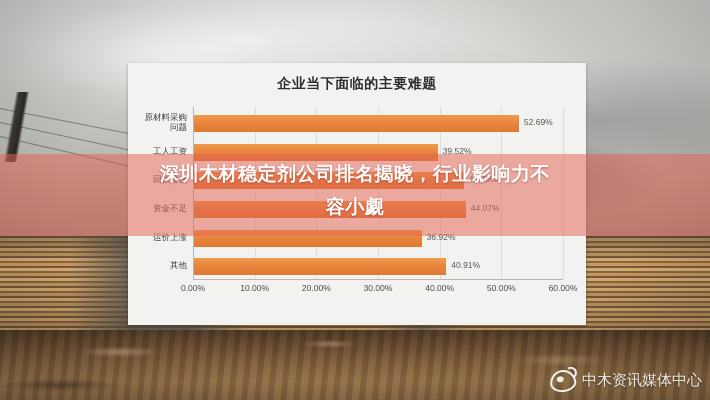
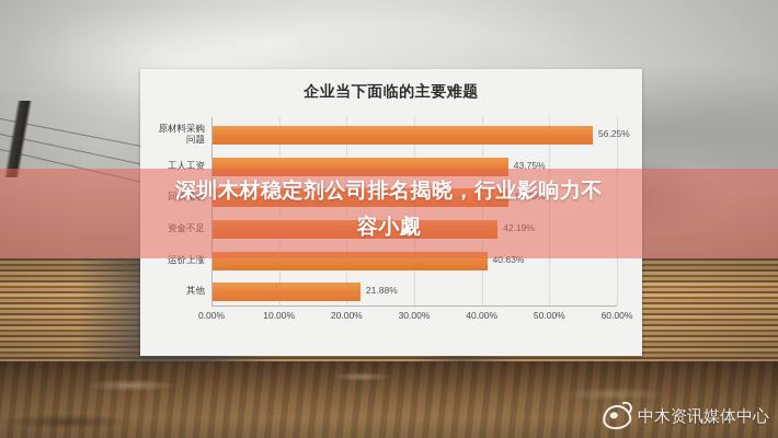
原材料采购问题: 52.69% -> 56.25%
工人工资: 39.52% -> 43.75%
资金不足: 44.07% -> 42.19%
运价上涨: 36.92% -> 40.63%
其他: 40.91% -> 21.88%
